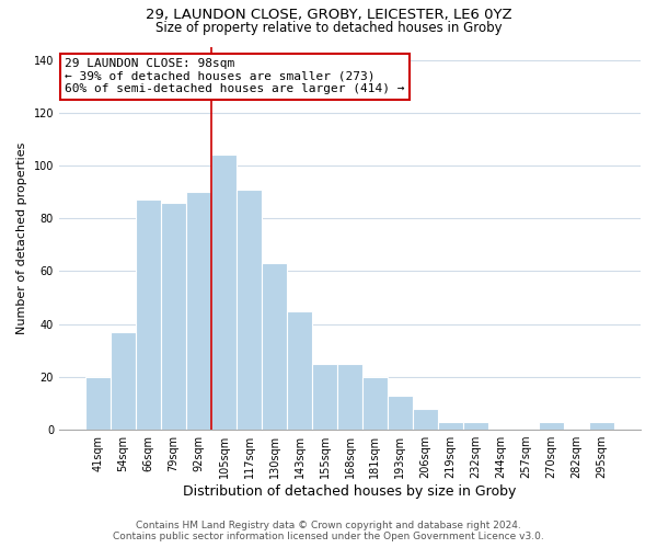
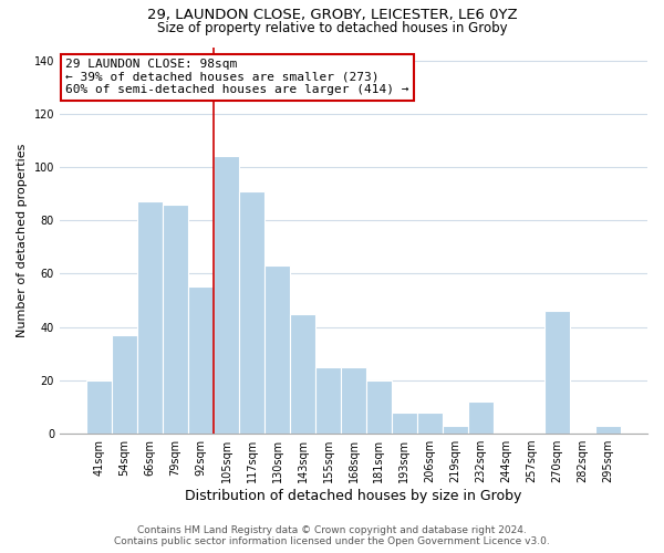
92sqm: 90 -> 55
193sqm: 13 -> 8
232sqm: 3 -> 12
270sqm: 3 -> 46
